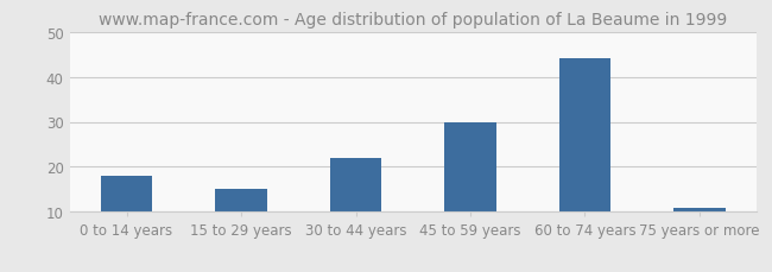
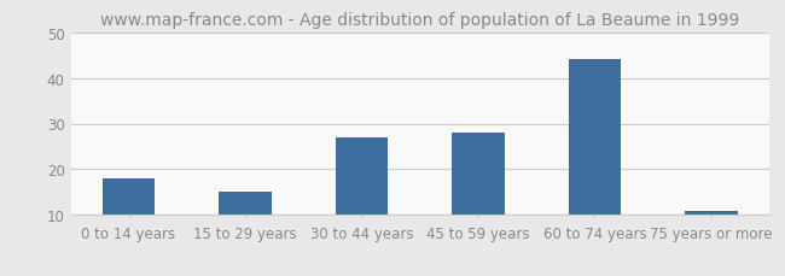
30 to 44 years: 22 -> 27
45 to 59 years: 30 -> 28
